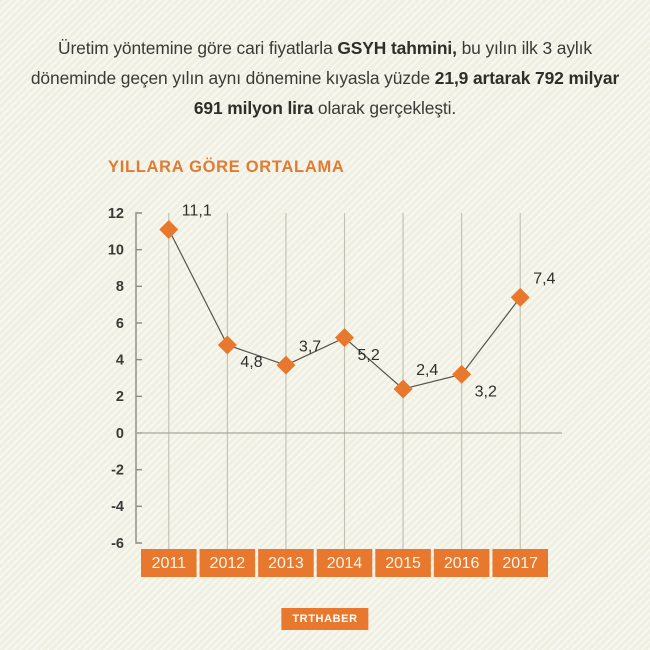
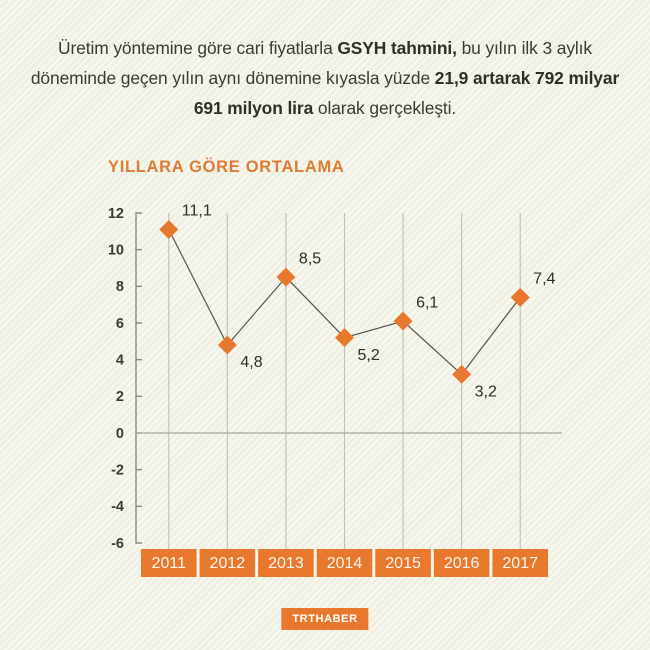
2013: 3,7 -> 8,5
2015: 2,4 -> 6,1
